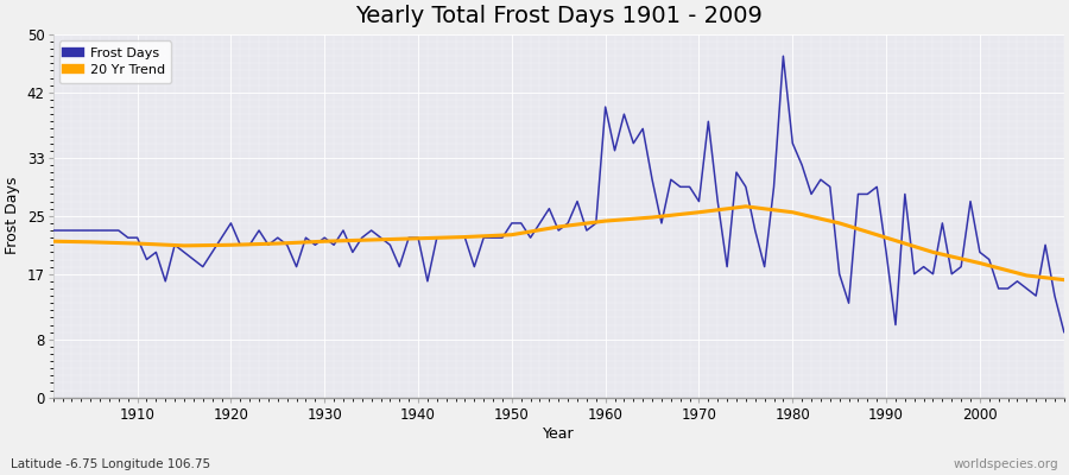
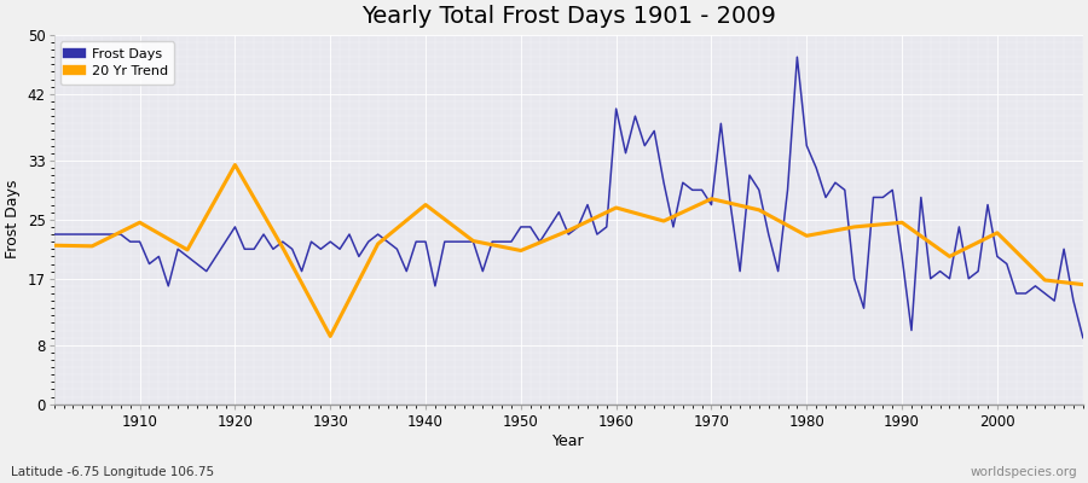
20 Yr Trend/1910: 21.2 -> 24.6
20 Yr Trend/1920: 21.0 -> 32.4
20 Yr Trend/1930: 21.5 -> 9.2
20 Yr Trend/1940: 21.9 -> 27.0
20 Yr Trend/1950: 22.4 -> 20.8
20 Yr Trend/1960: 24.3 -> 26.6
20 Yr Trend/1970: 25.5 -> 27.8
20 Yr Trend/1980: 25.5 -> 22.8
20 Yr Trend/1990: 22.0 -> 24.6
20 Yr Trend/2000: 18.5 -> 23.2
